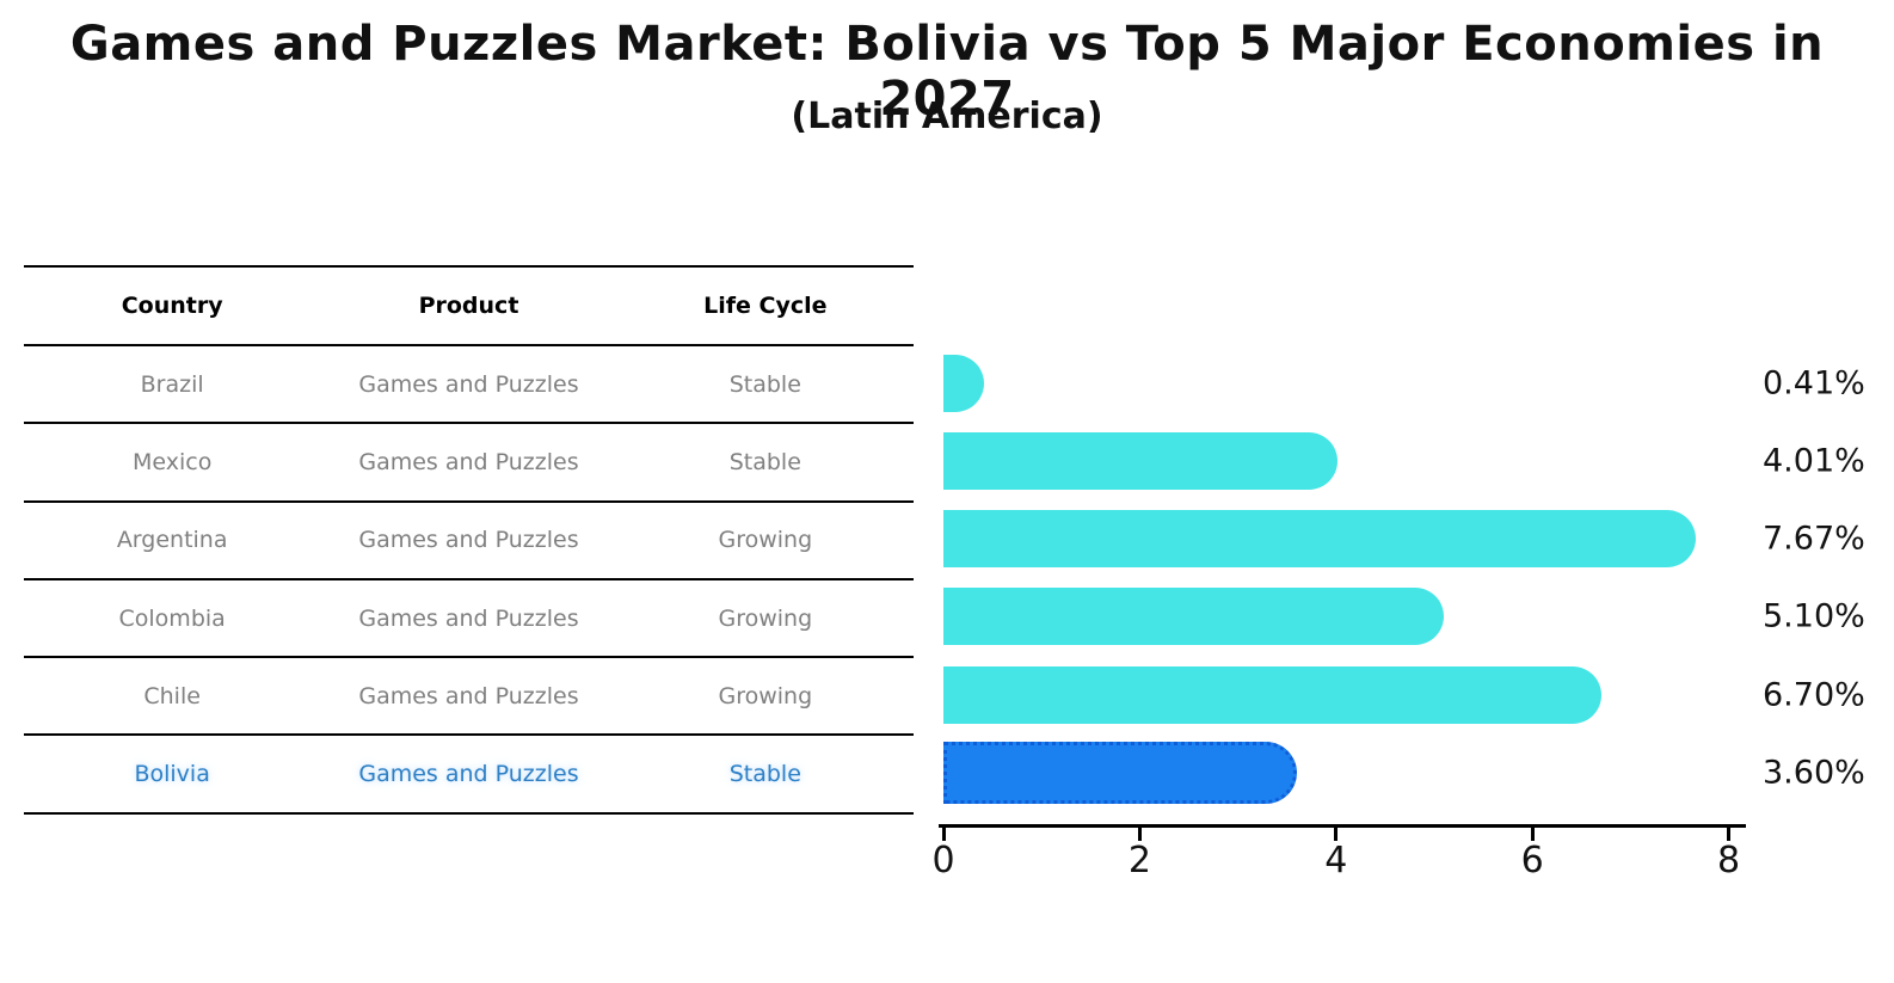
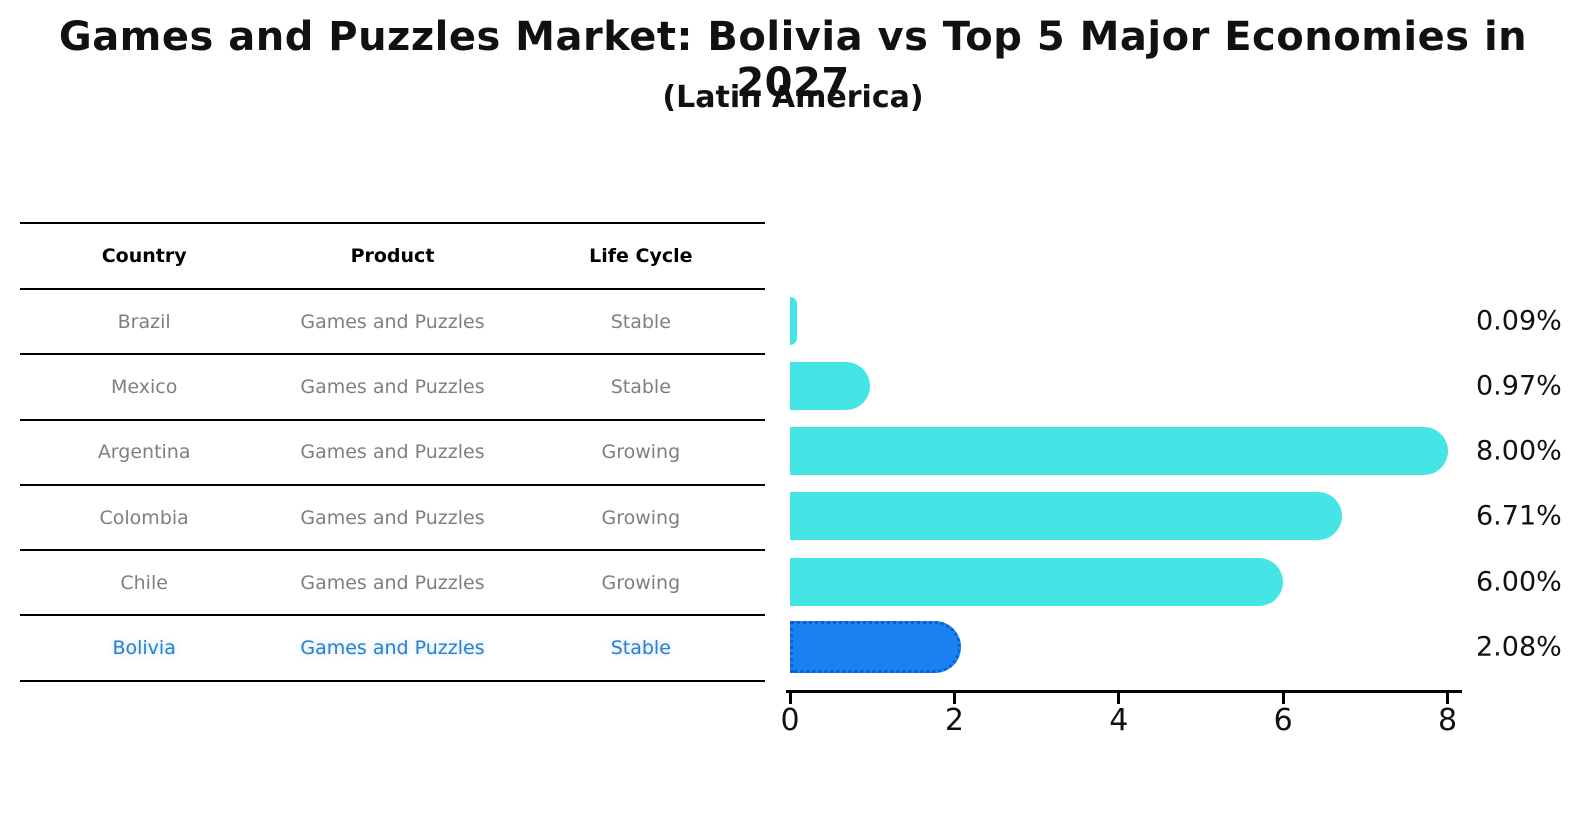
Brazil: 0.41% -> 0.09%
Mexico: 4.01% -> 0.97%
Argentina: 7.67% -> 8.00%
Colombia: 5.10% -> 6.71%
Chile: 6.70% -> 6.00%
Bolivia: 3.60% -> 2.08%
